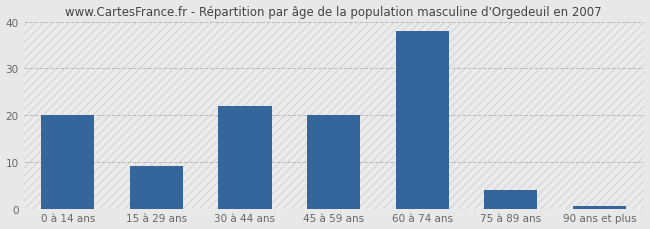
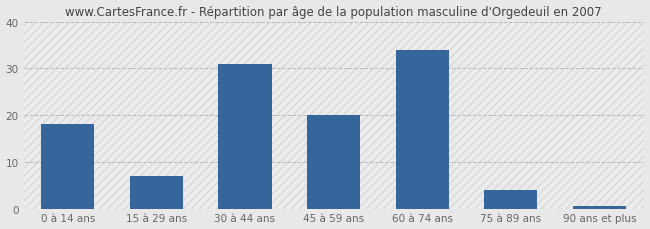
0 à 14 ans: 20.0 -> 18.0
15 à 29 ans: 9.0 -> 7.0
30 à 44 ans: 22.0 -> 31.0
60 à 74 ans: 38.0 -> 34.0
